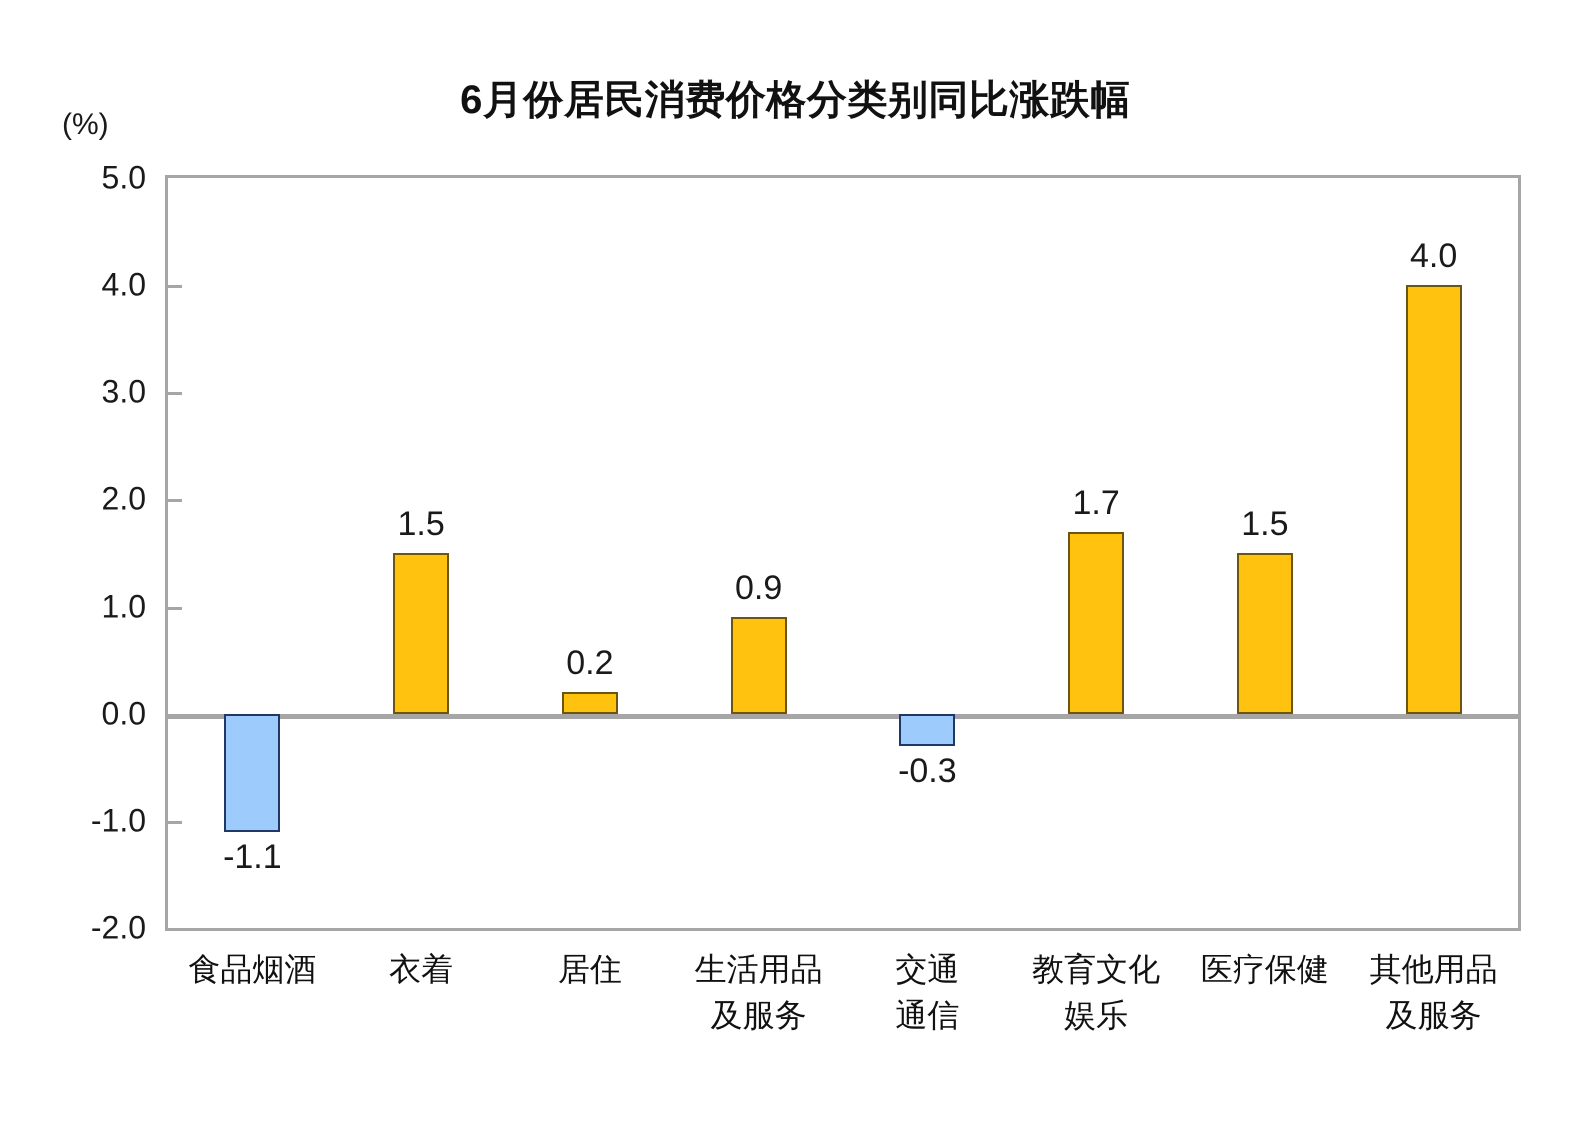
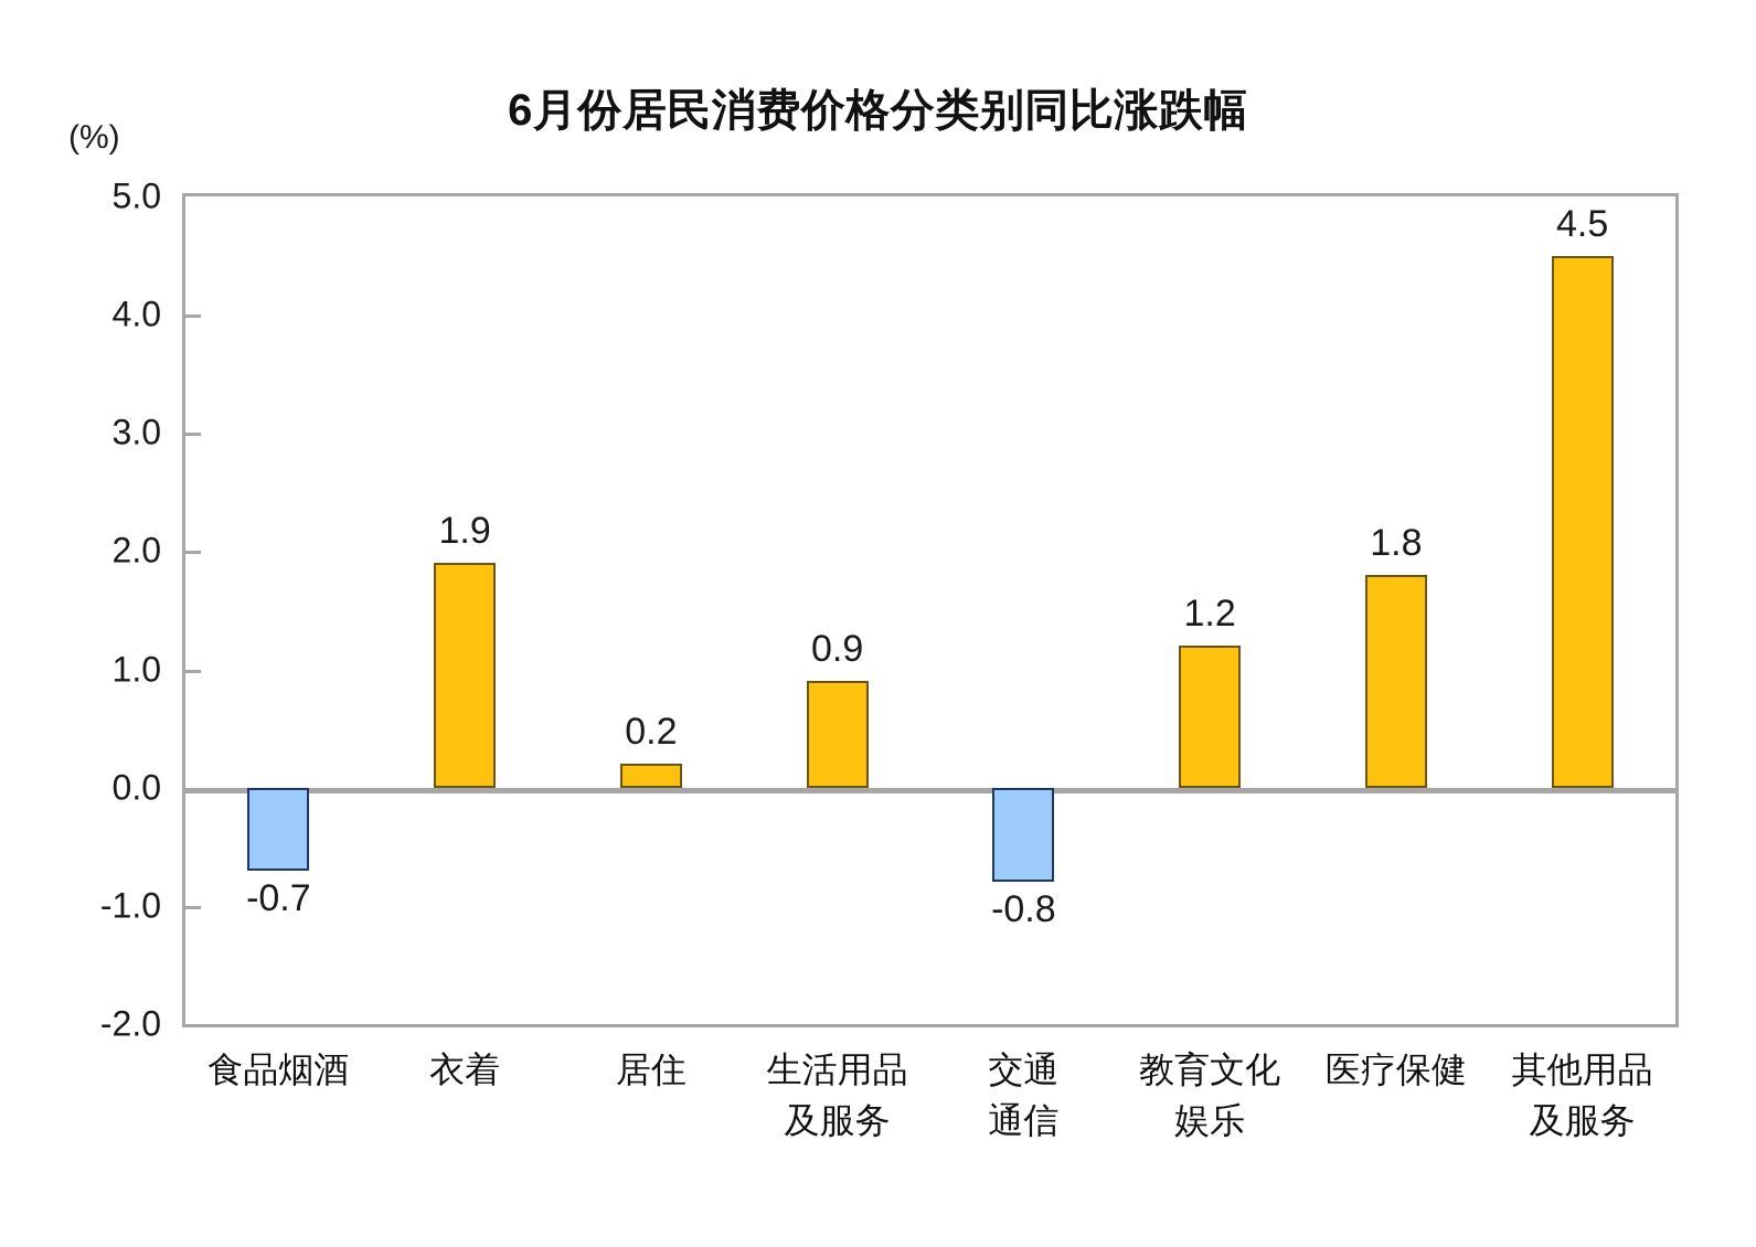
食品烟酒: -1.1 -> -0.7
衣着: 1.5 -> 1.9
交通通信: -0.3 -> -0.8
教育文化娱乐: 1.7 -> 1.2
医疗保健: 1.5 -> 1.8
其他用品及服务: 4.0 -> 4.5
